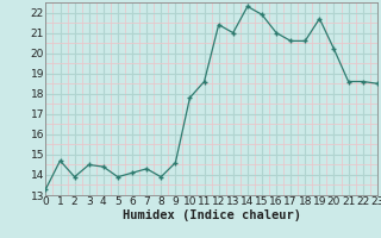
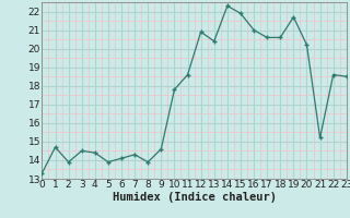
12: 21.4 -> 20.9
13: 21.0 -> 20.4
21: 18.6 -> 15.2
